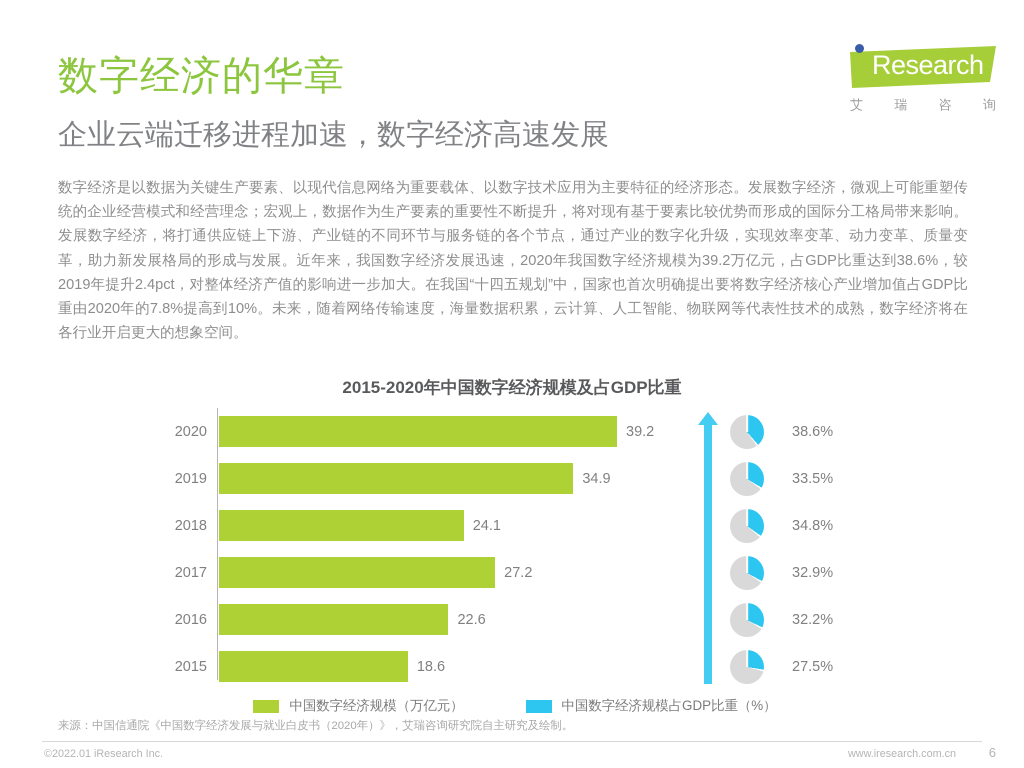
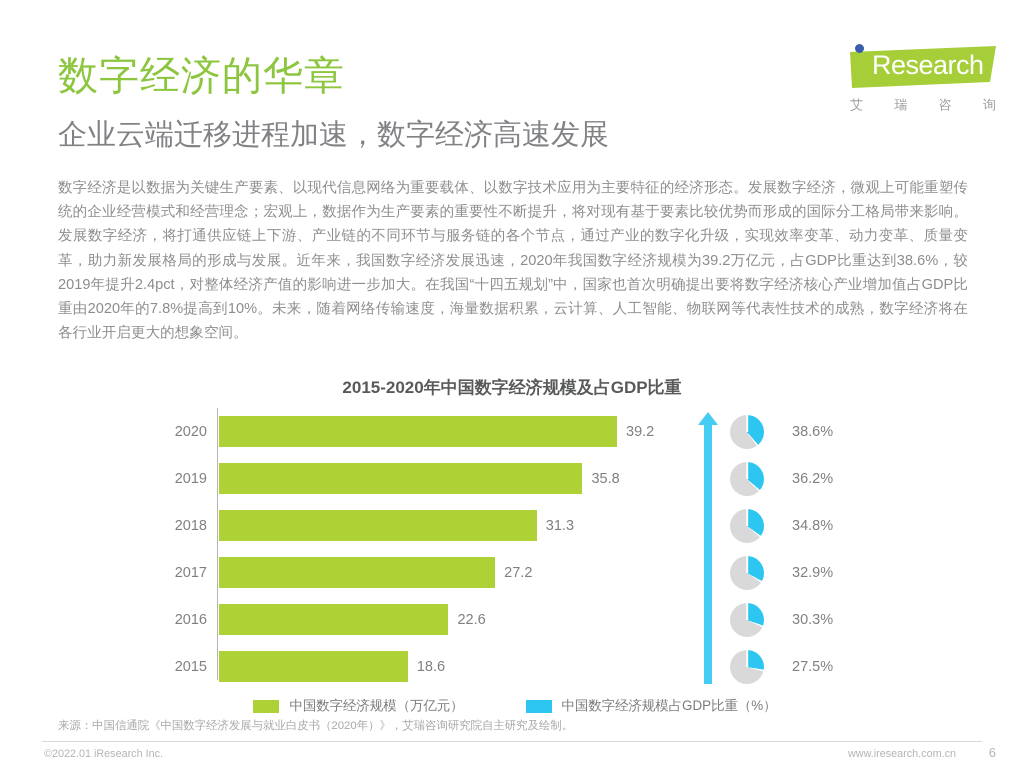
中国数字经济规模（万亿元）/2019: 34.9 -> 35.8
中国数字经济规模占GDP比重（%）/2019: 33.5% -> 36.2%
中国数字经济规模（万亿元）/2018: 24.1 -> 31.3
中国数字经济规模占GDP比重（%）/2016: 32.2% -> 30.3%
